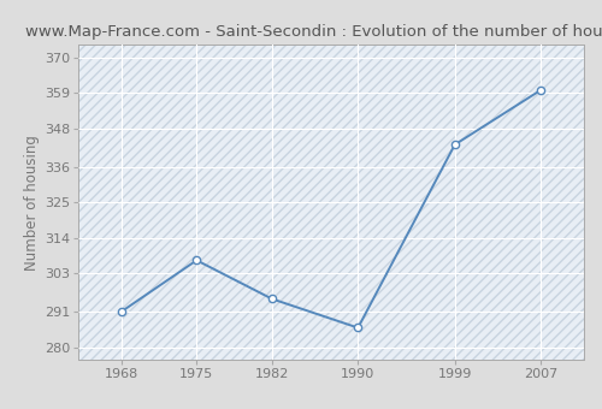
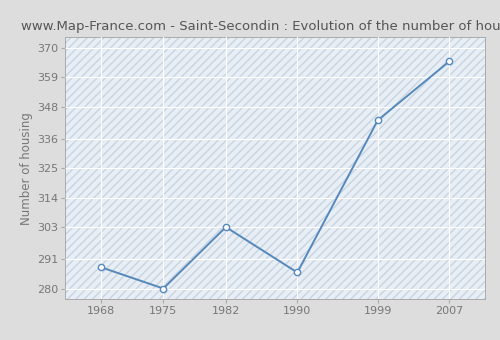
1968: 291 -> 288
1975: 307 -> 280
1982: 295 -> 303
2007: 360 -> 365
